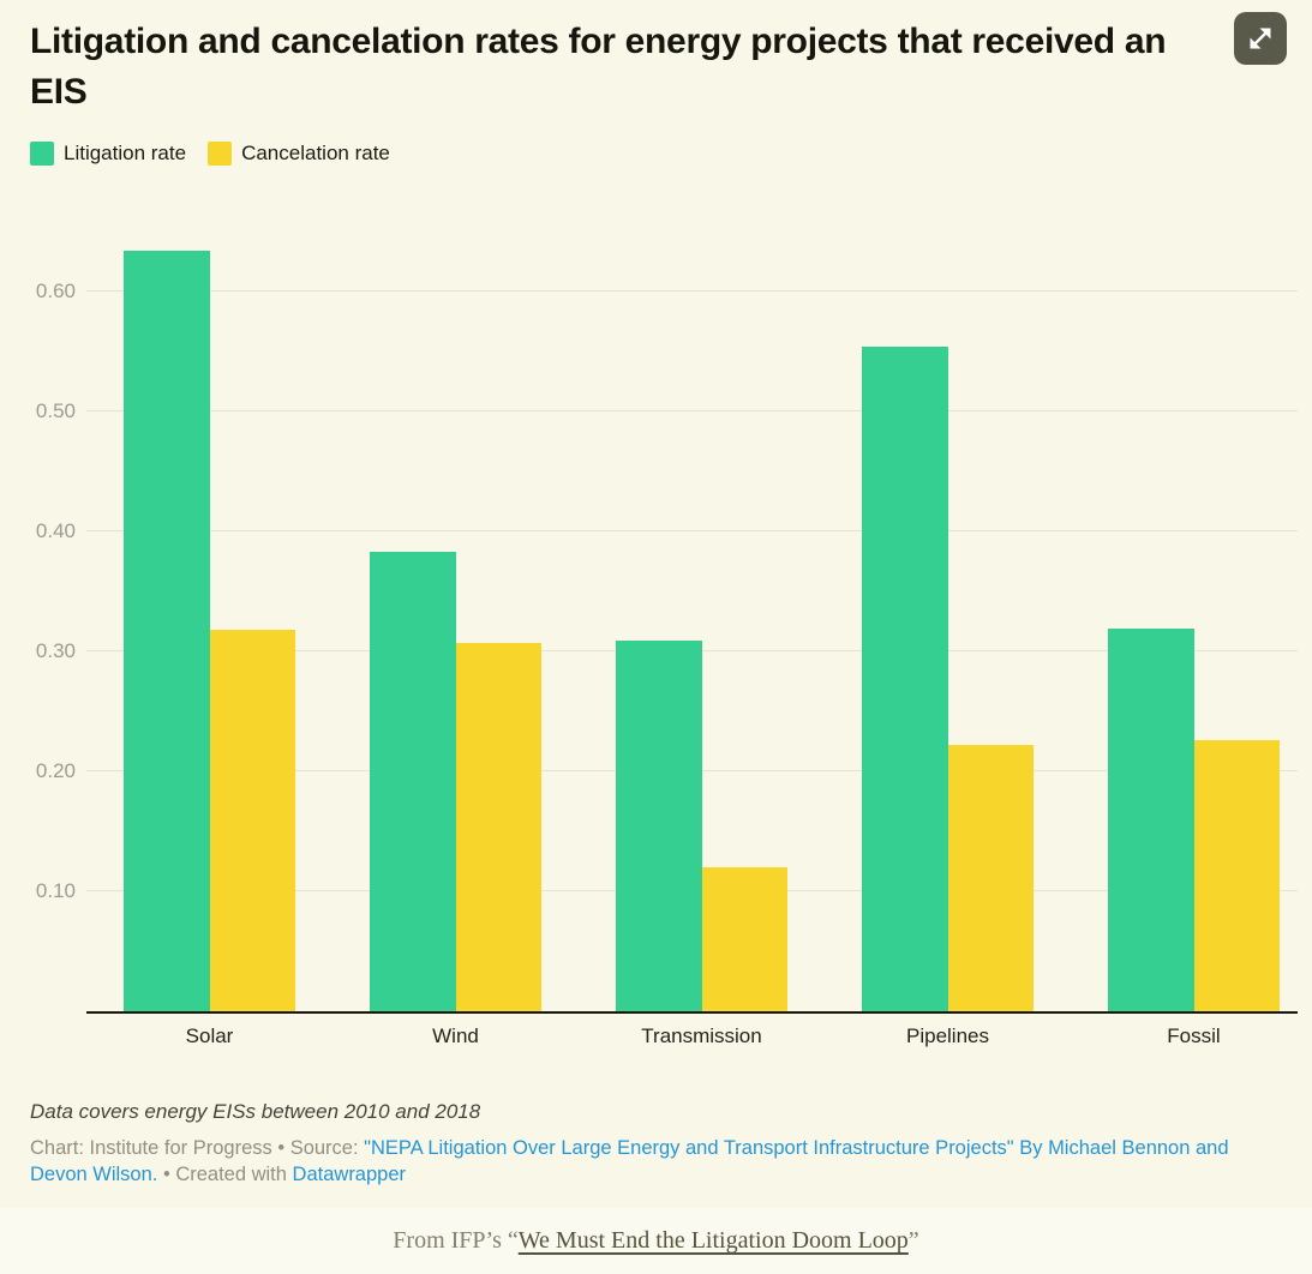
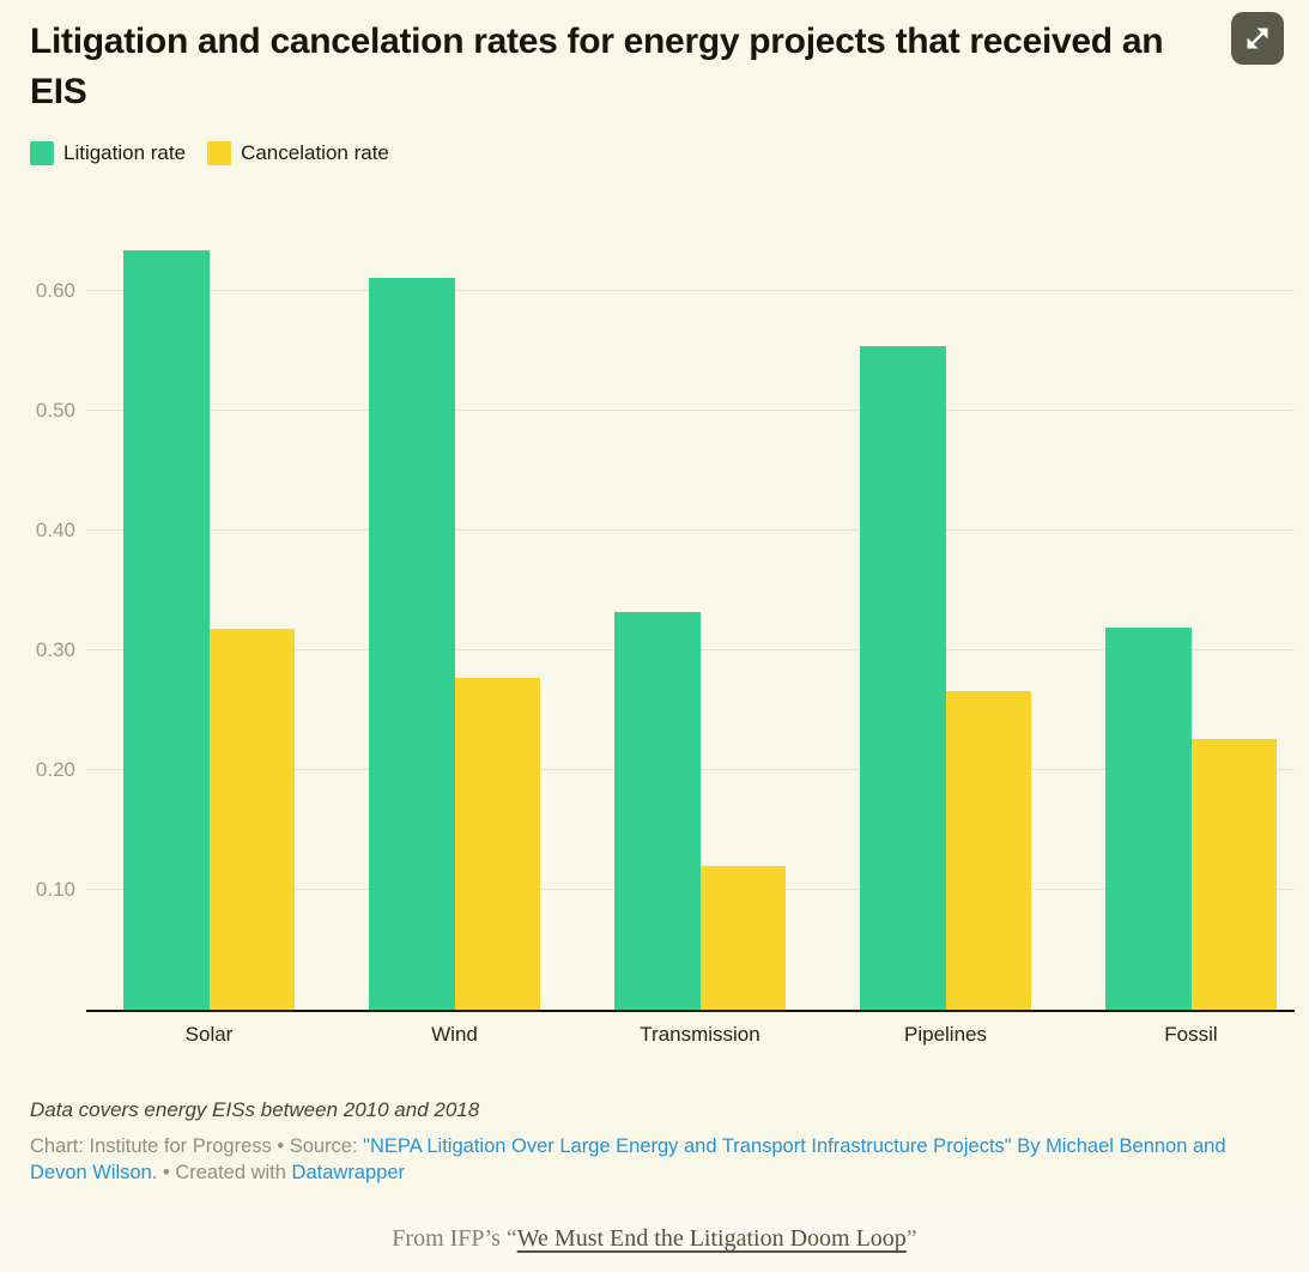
Litigation rate/Wind: 0.383 -> 0.611
Cancelation rate/Wind: 0.307 -> 0.277
Litigation rate/Transmission: 0.309 -> 0.332
Cancelation rate/Pipelines: 0.222 -> 0.266
